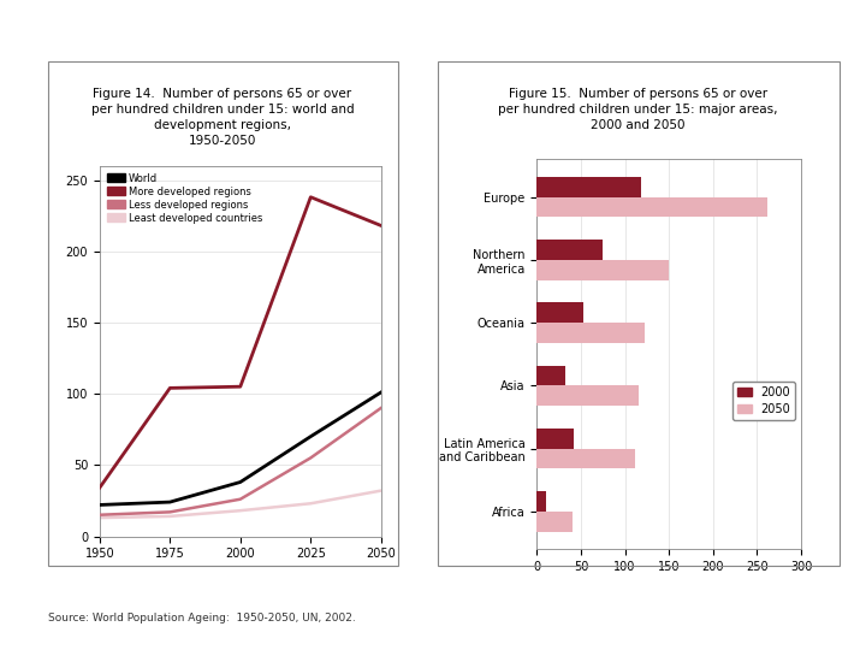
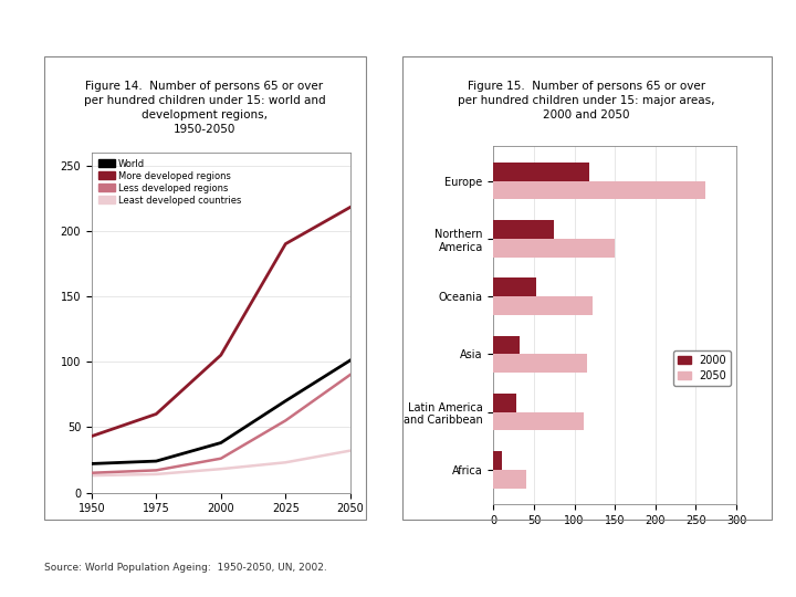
2000/Latin America and Caribbean: 42 -> 28
More developed regions/1950: 34 -> 43
More developed regions/1975: 104 -> 60
More developed regions/2025: 238 -> 190
